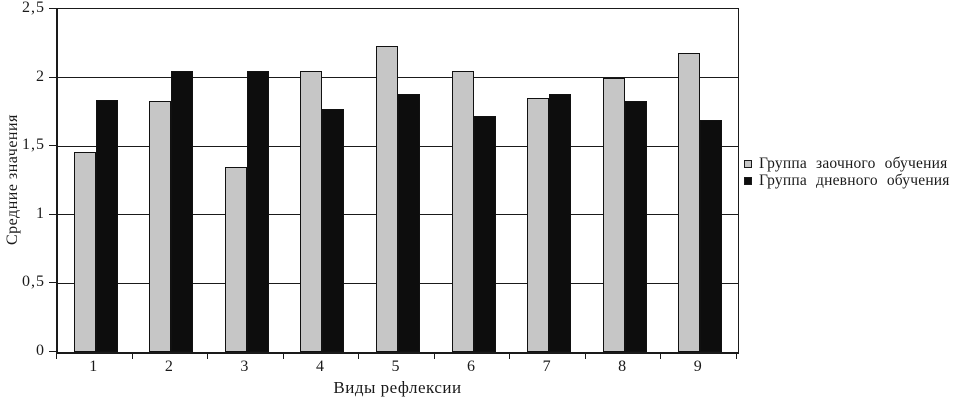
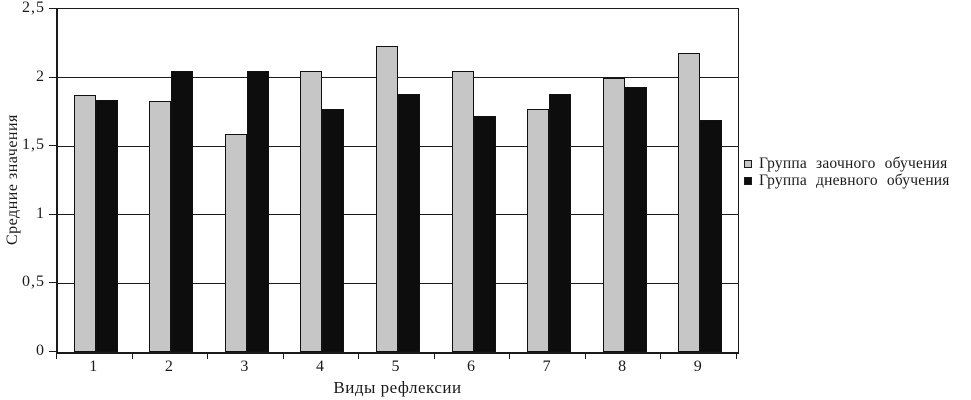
Группа заочного обучения/1: 1,46 -> 1,87
Группа заочного обучения/3: 1,35 -> 1,59
Группа заочного обучения/7: 1,85 -> 1,77
Группа дневного обучения/8: 1,83 -> 1,93
